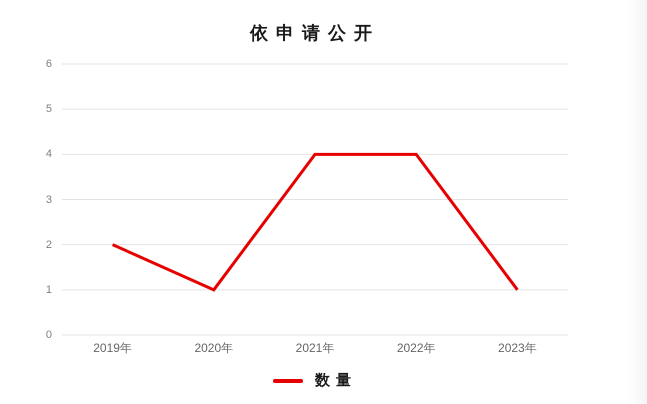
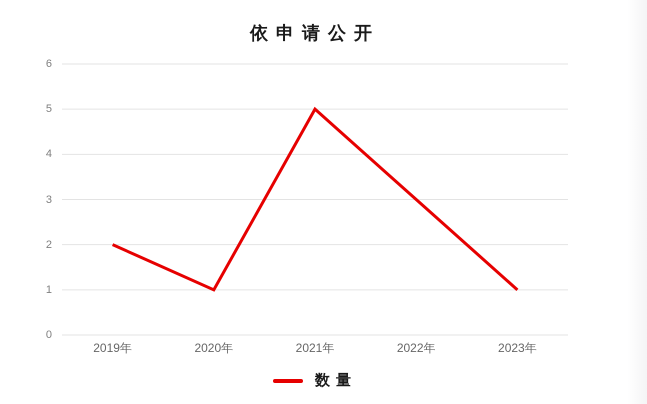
2021年: 4 -> 5
2022年: 4 -> 3
